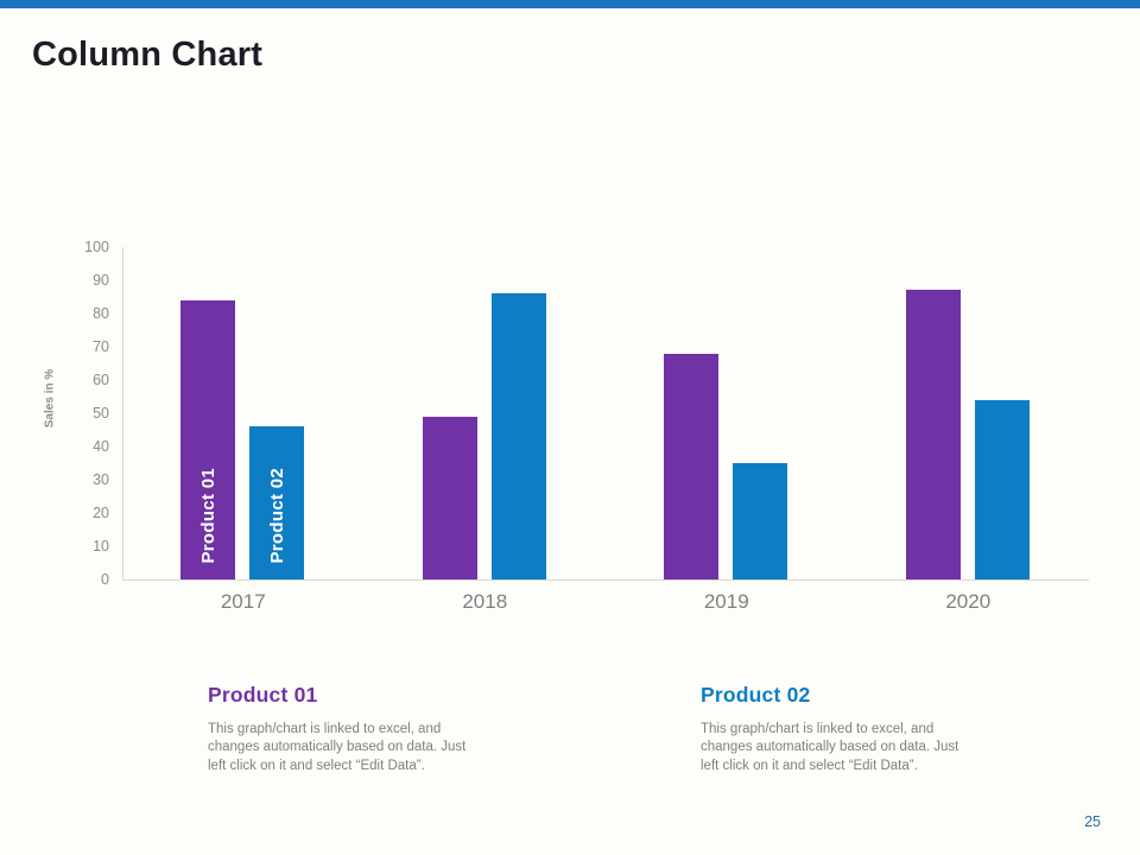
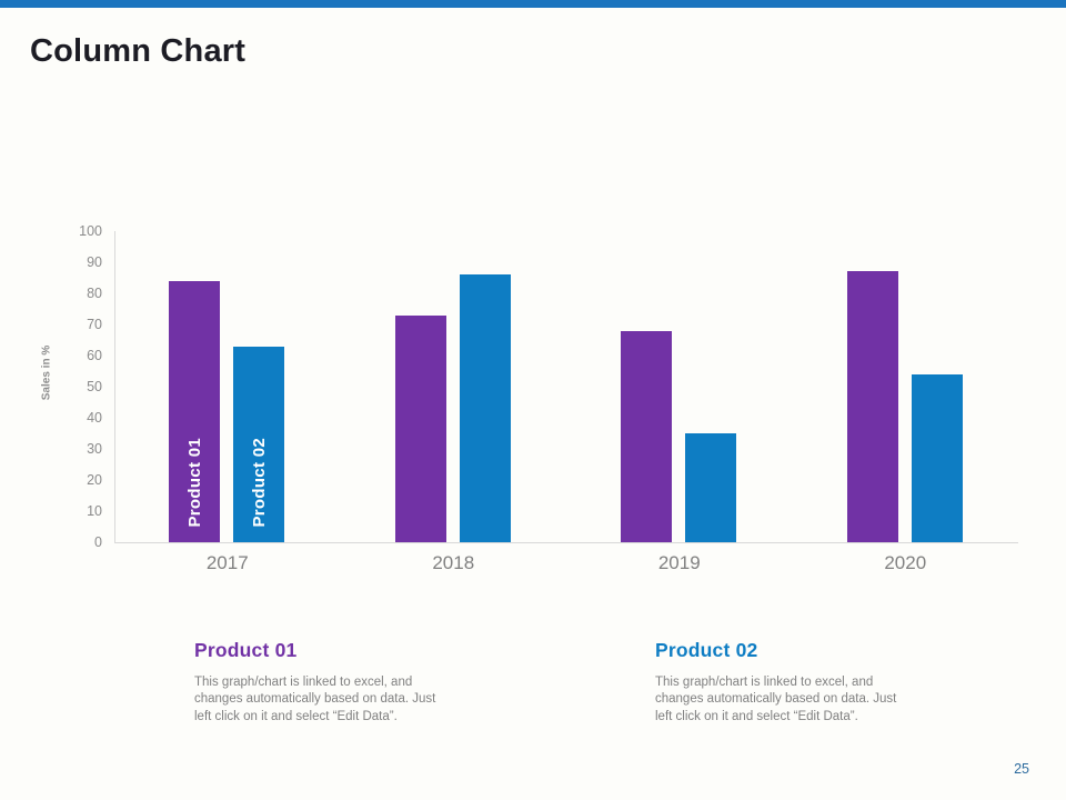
Product 02/2017: 46 -> 63
Product 01/2018: 49 -> 73
